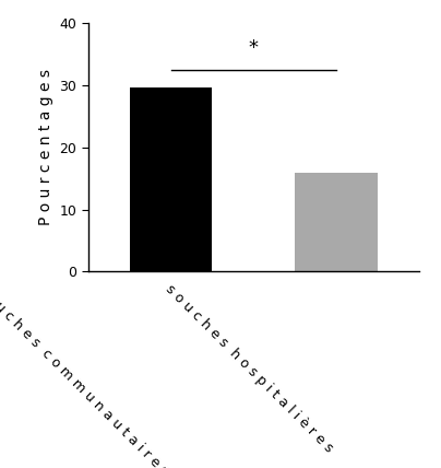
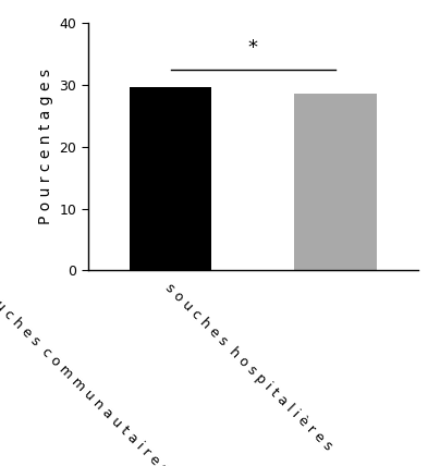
s o u c h e s h o s p i t a l i è r e s: 16.0 -> 28.6
